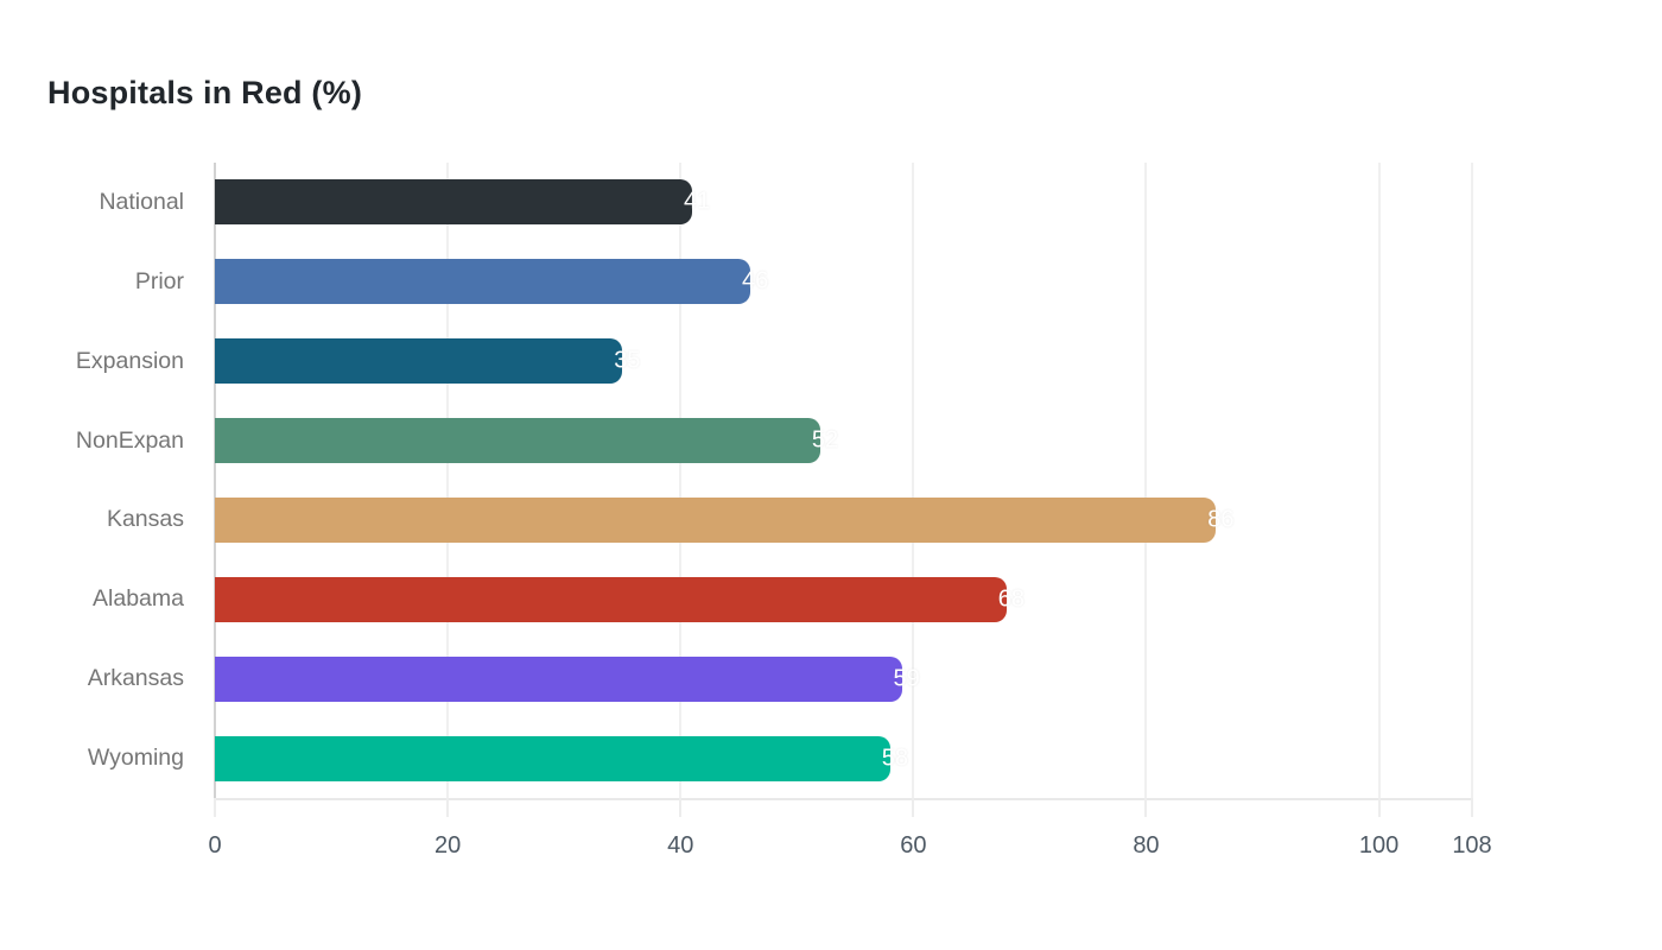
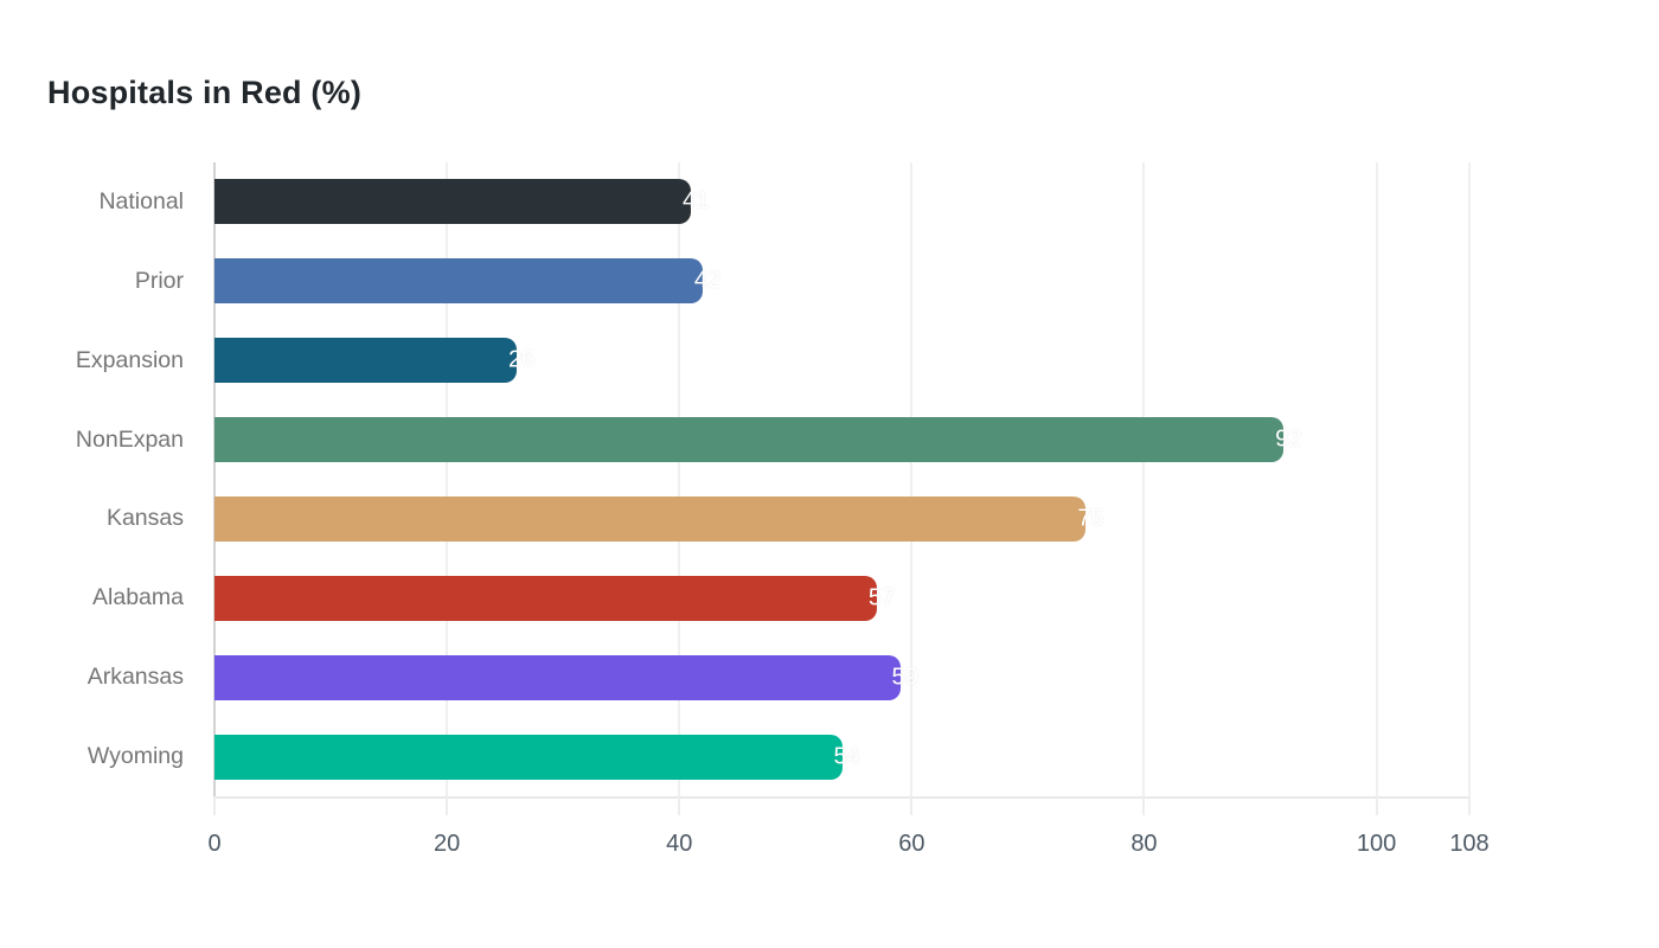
Prior: 46 -> 42
Expansion: 35 -> 26
NonExpan: 52 -> 92
Kansas: 86 -> 75
Alabama: 68 -> 57
Wyoming: 58 -> 54
